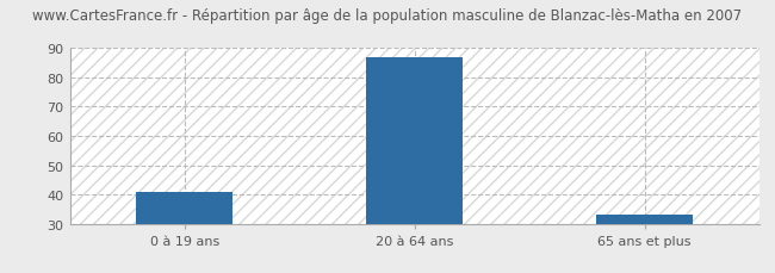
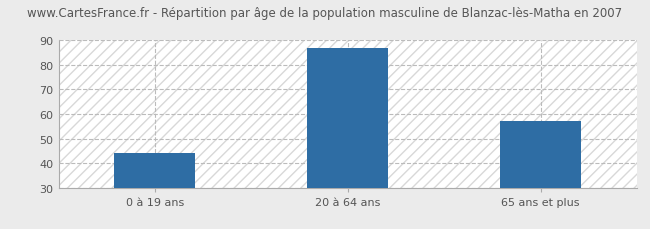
0 à 19 ans: 41 -> 44
65 ans et plus: 33 -> 57
